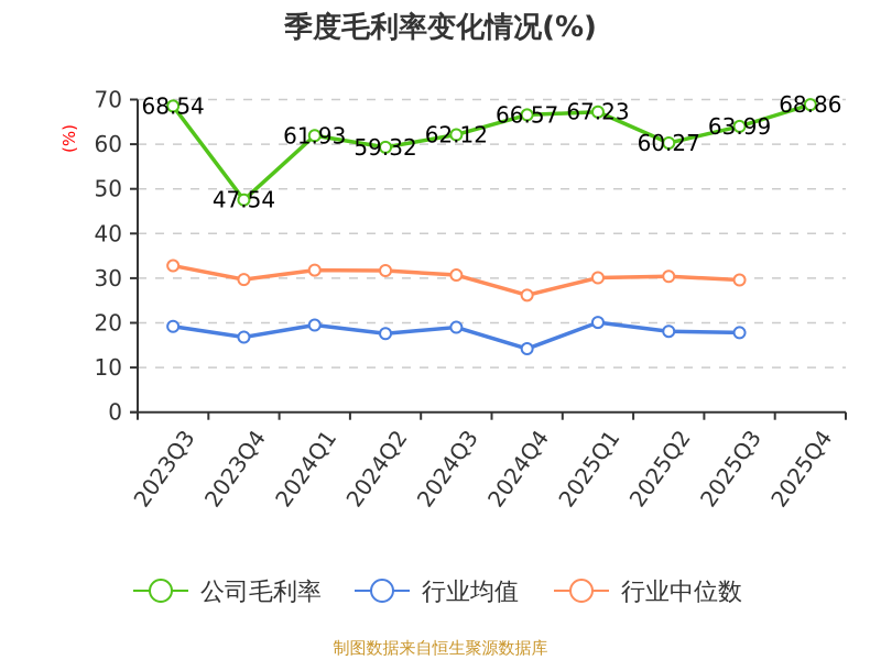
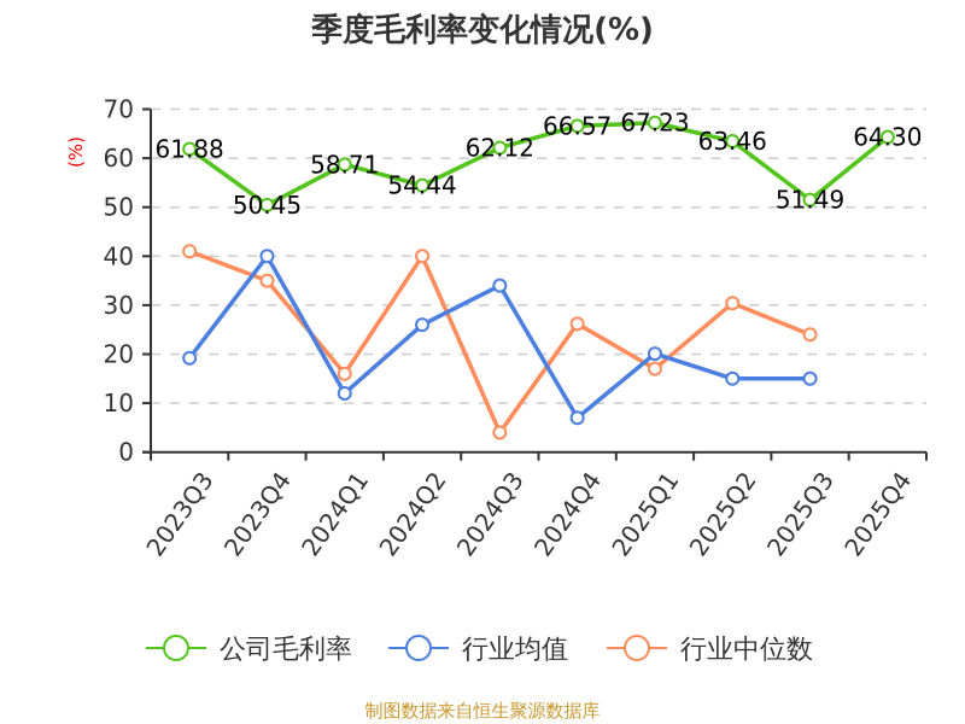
公司毛利率/2023Q3: 68.54 -> 61.88
行业中位数/2023Q3: 33 -> 41
公司毛利率/2023Q4: 47.54 -> 50.45
行业均值/2023Q4: 17 -> 40
行业中位数/2023Q4: 30 -> 35
公司毛利率/2024Q1: 61.93 -> 58.71
行业均值/2024Q1: 20 -> 12
行业中位数/2024Q1: 32 -> 16
公司毛利率/2024Q2: 59.32 -> 54.44
行业均值/2024Q2: 18 -> 26
行业中位数/2024Q2: 32 -> 40
行业均值/2024Q3: 19 -> 34
行业中位数/2024Q3: 31 -> 4
行业均值/2024Q4: 14 -> 7
行业中位数/2025Q1: 30 -> 17
公司毛利率/2025Q2: 60.27 -> 63.46
行业均值/2025Q2: 18 -> 15
公司毛利率/2025Q3: 63.99 -> 51.49
行业均值/2025Q3: 18 -> 15
行业中位数/2025Q3: 30 -> 24
公司毛利率/2025Q4: 68.86 -> 64.30
